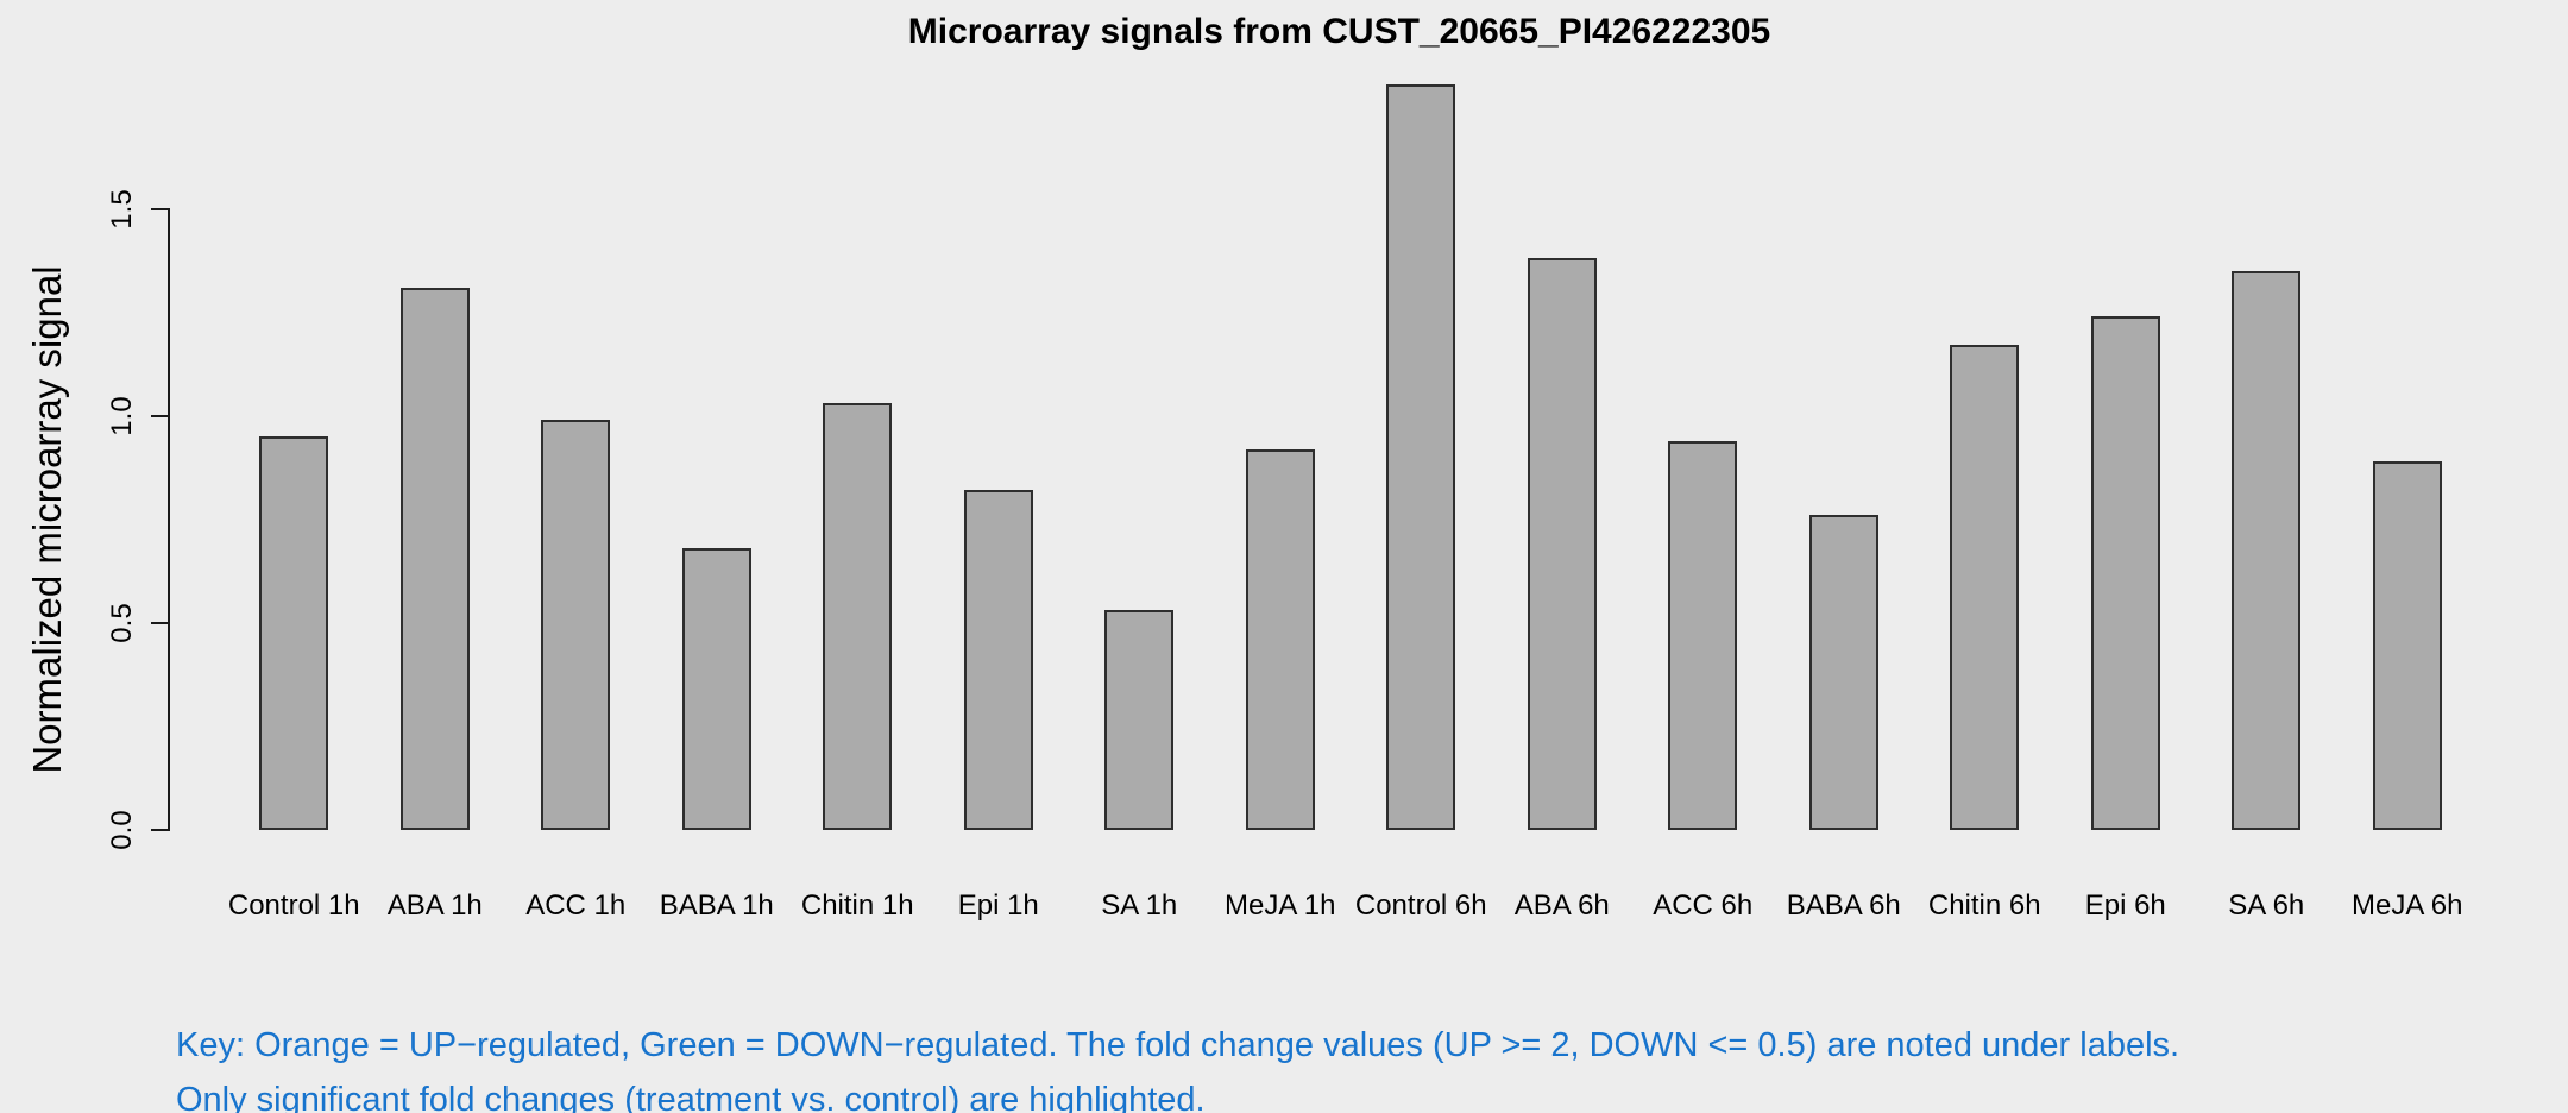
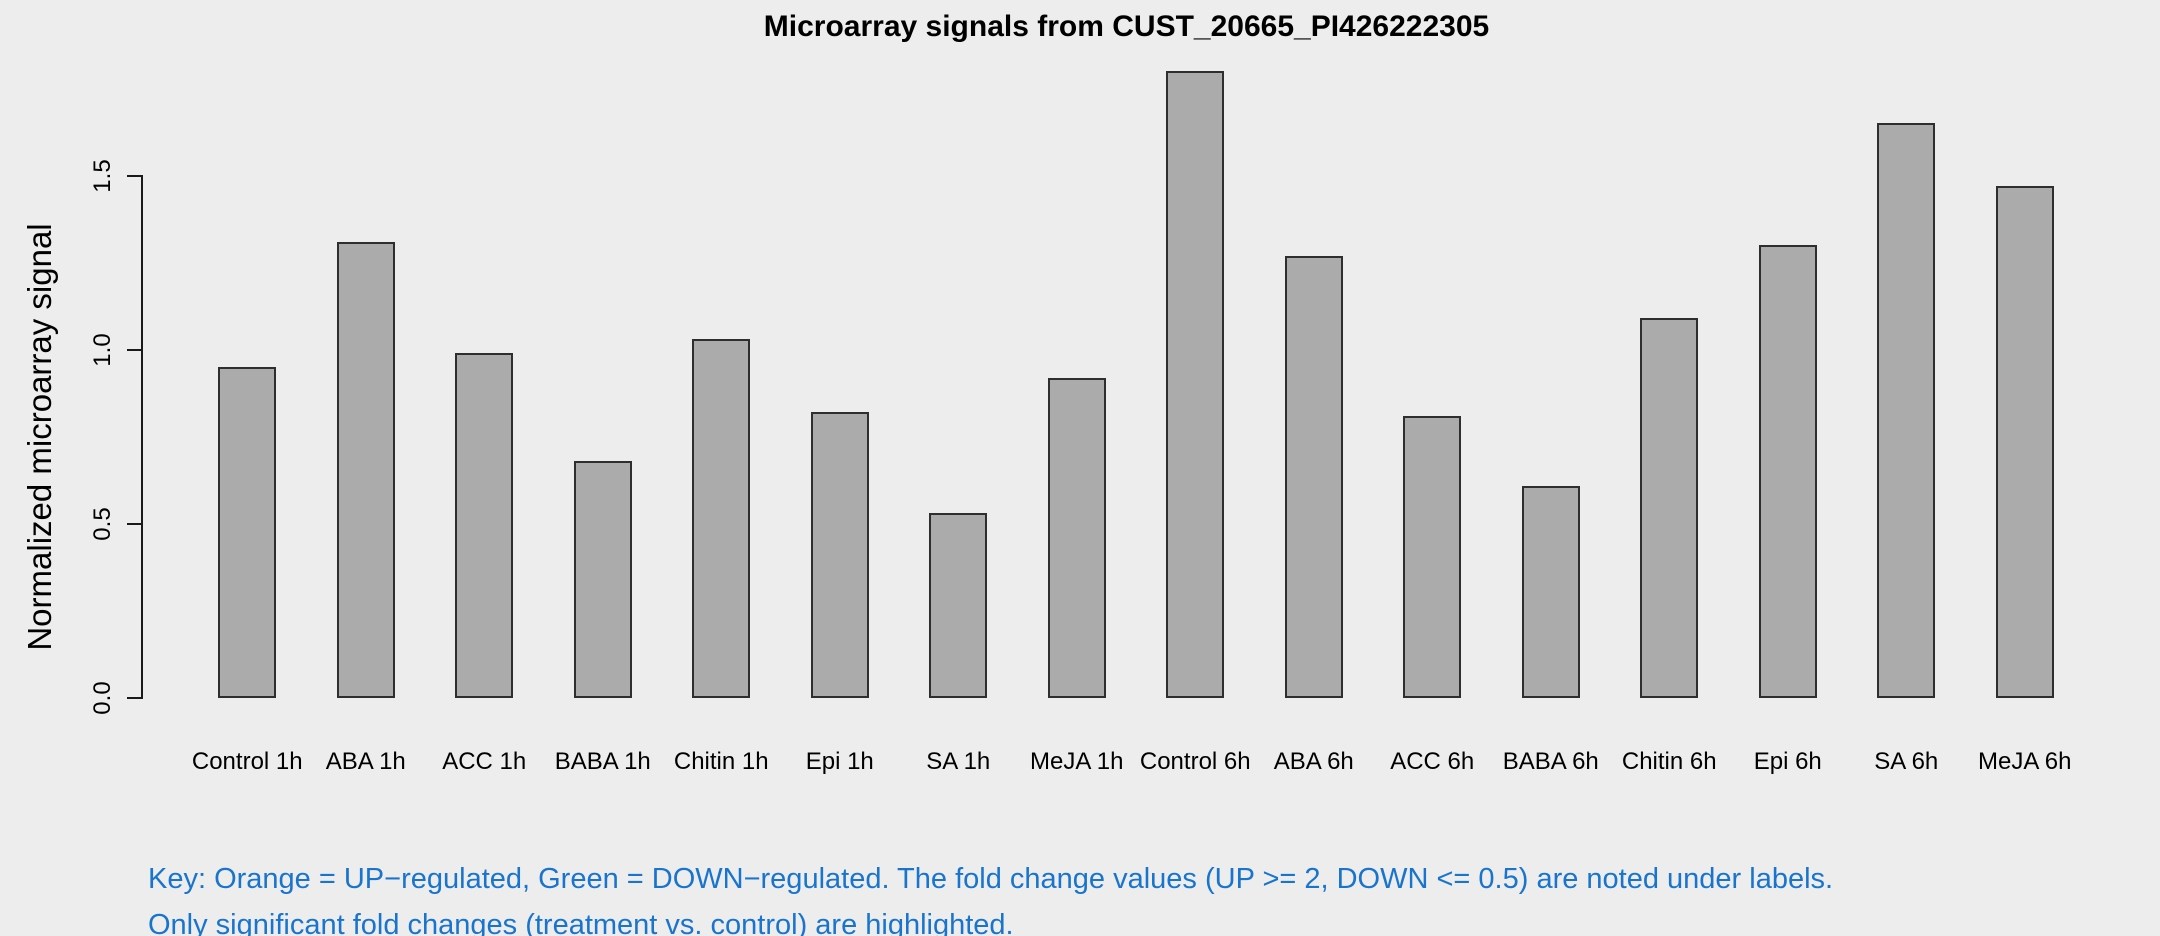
ABA 6h: 1.38 -> 1.27
ACC 6h: 0.94 -> 0.81
BABA 6h: 0.76 -> 0.61
Chitin 6h: 1.17 -> 1.09
Epi 6h: 1.24 -> 1.30
SA 6h: 1.35 -> 1.65
MeJA 6h: 0.89 -> 1.47
